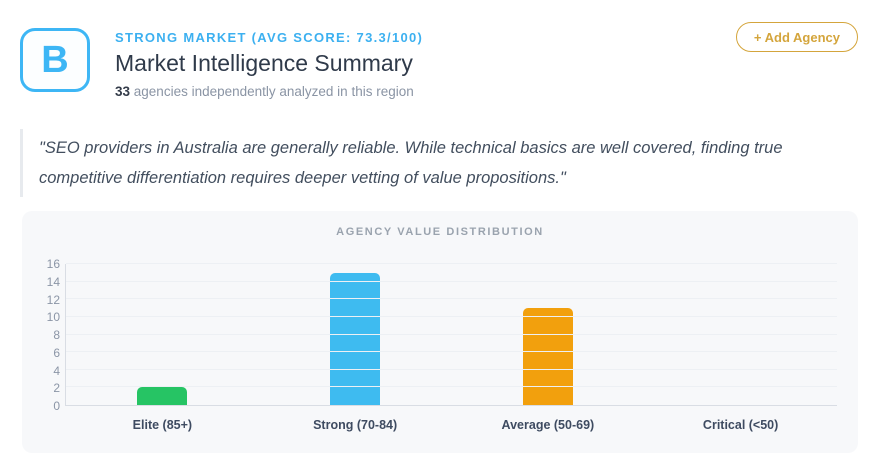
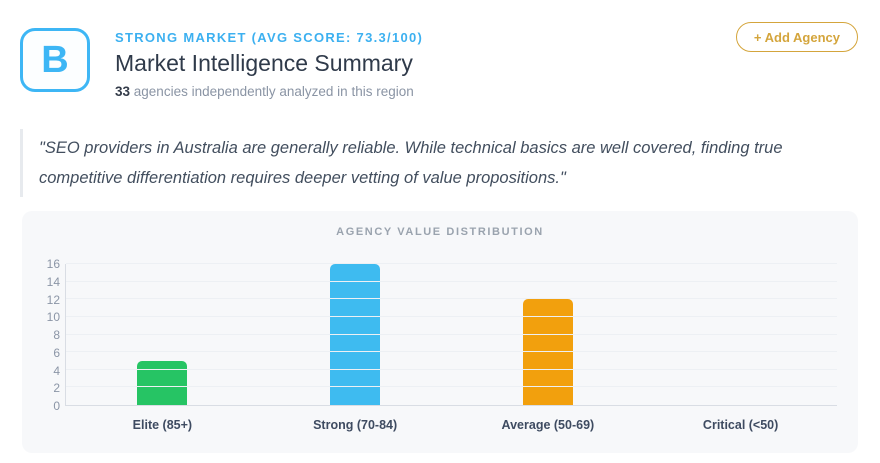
Elite (85+): 2 -> 5
Strong (70-84): 15 -> 16
Average (50-69): 11 -> 12
